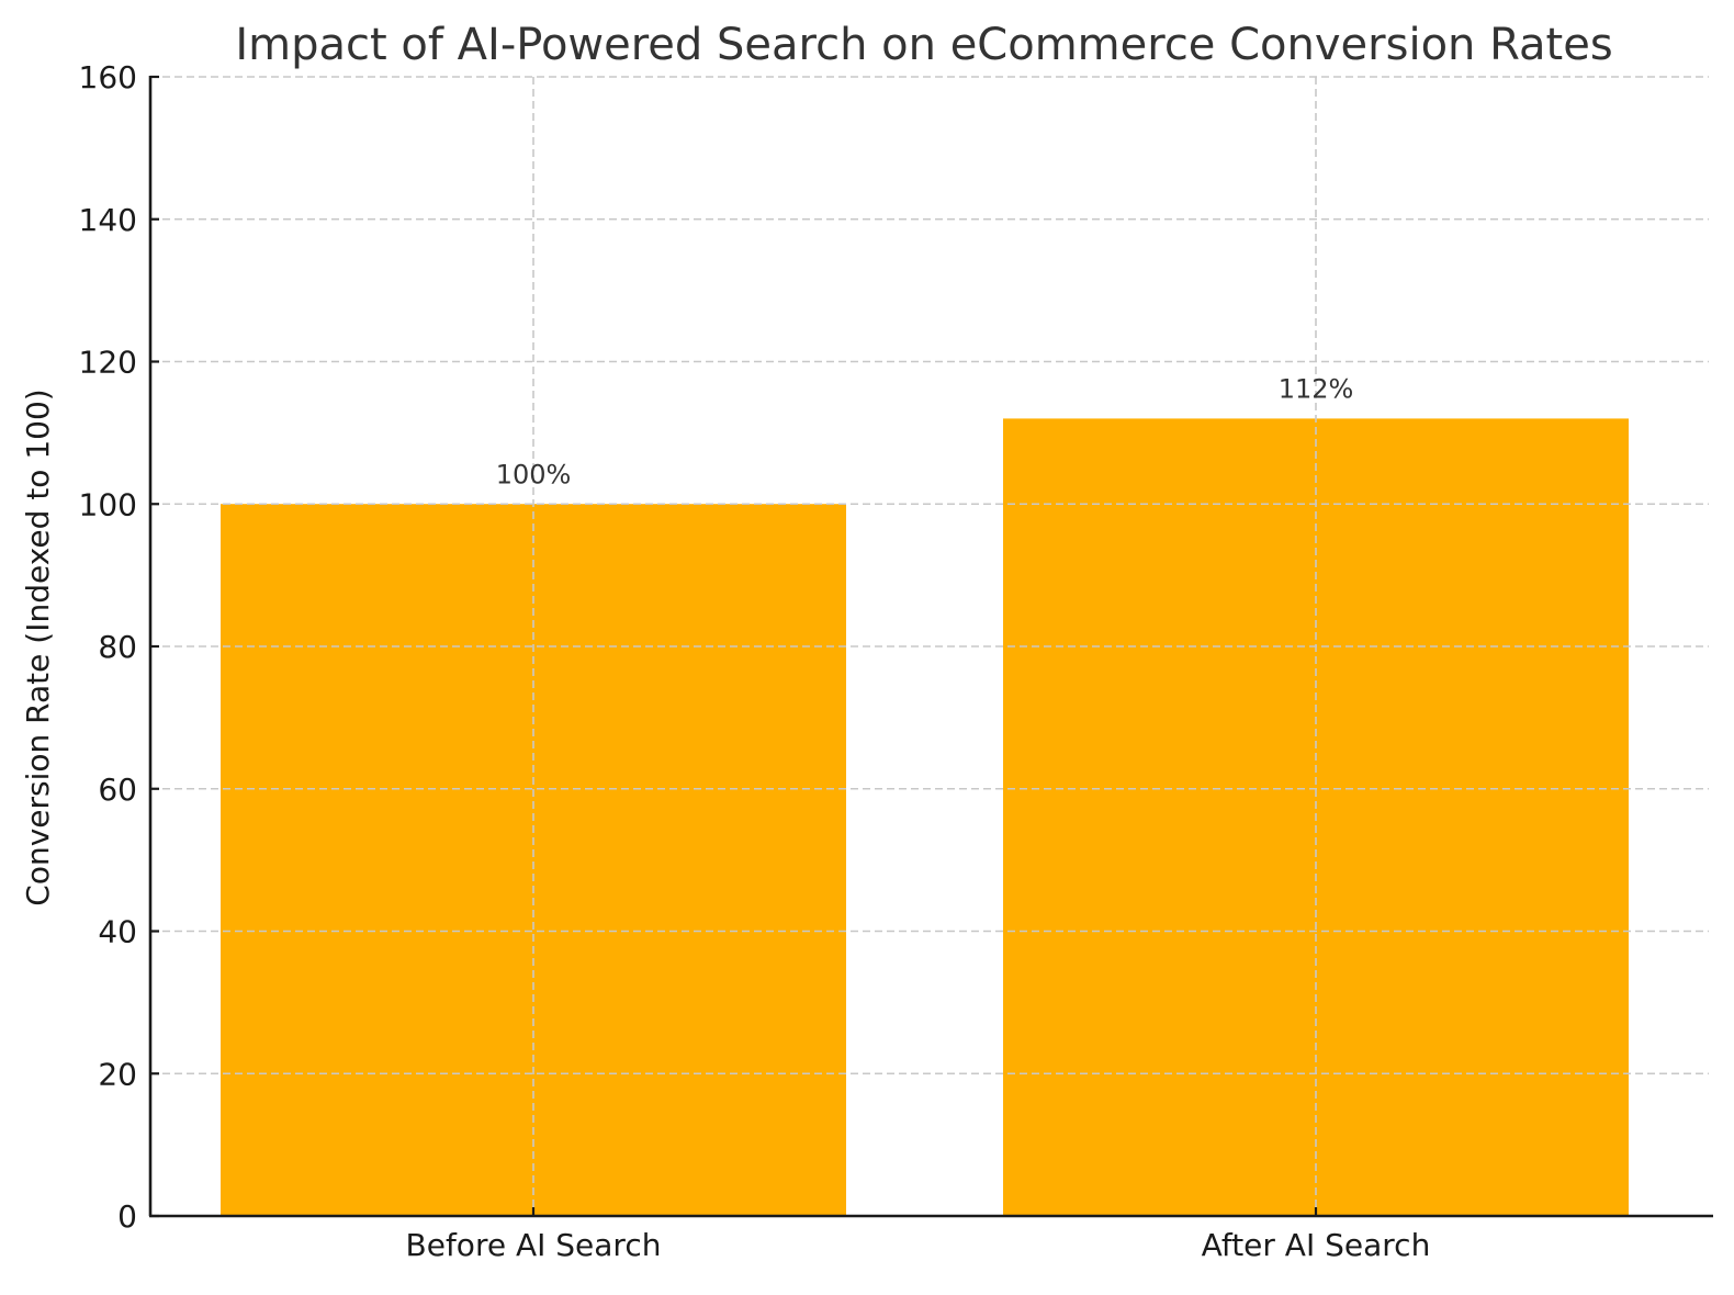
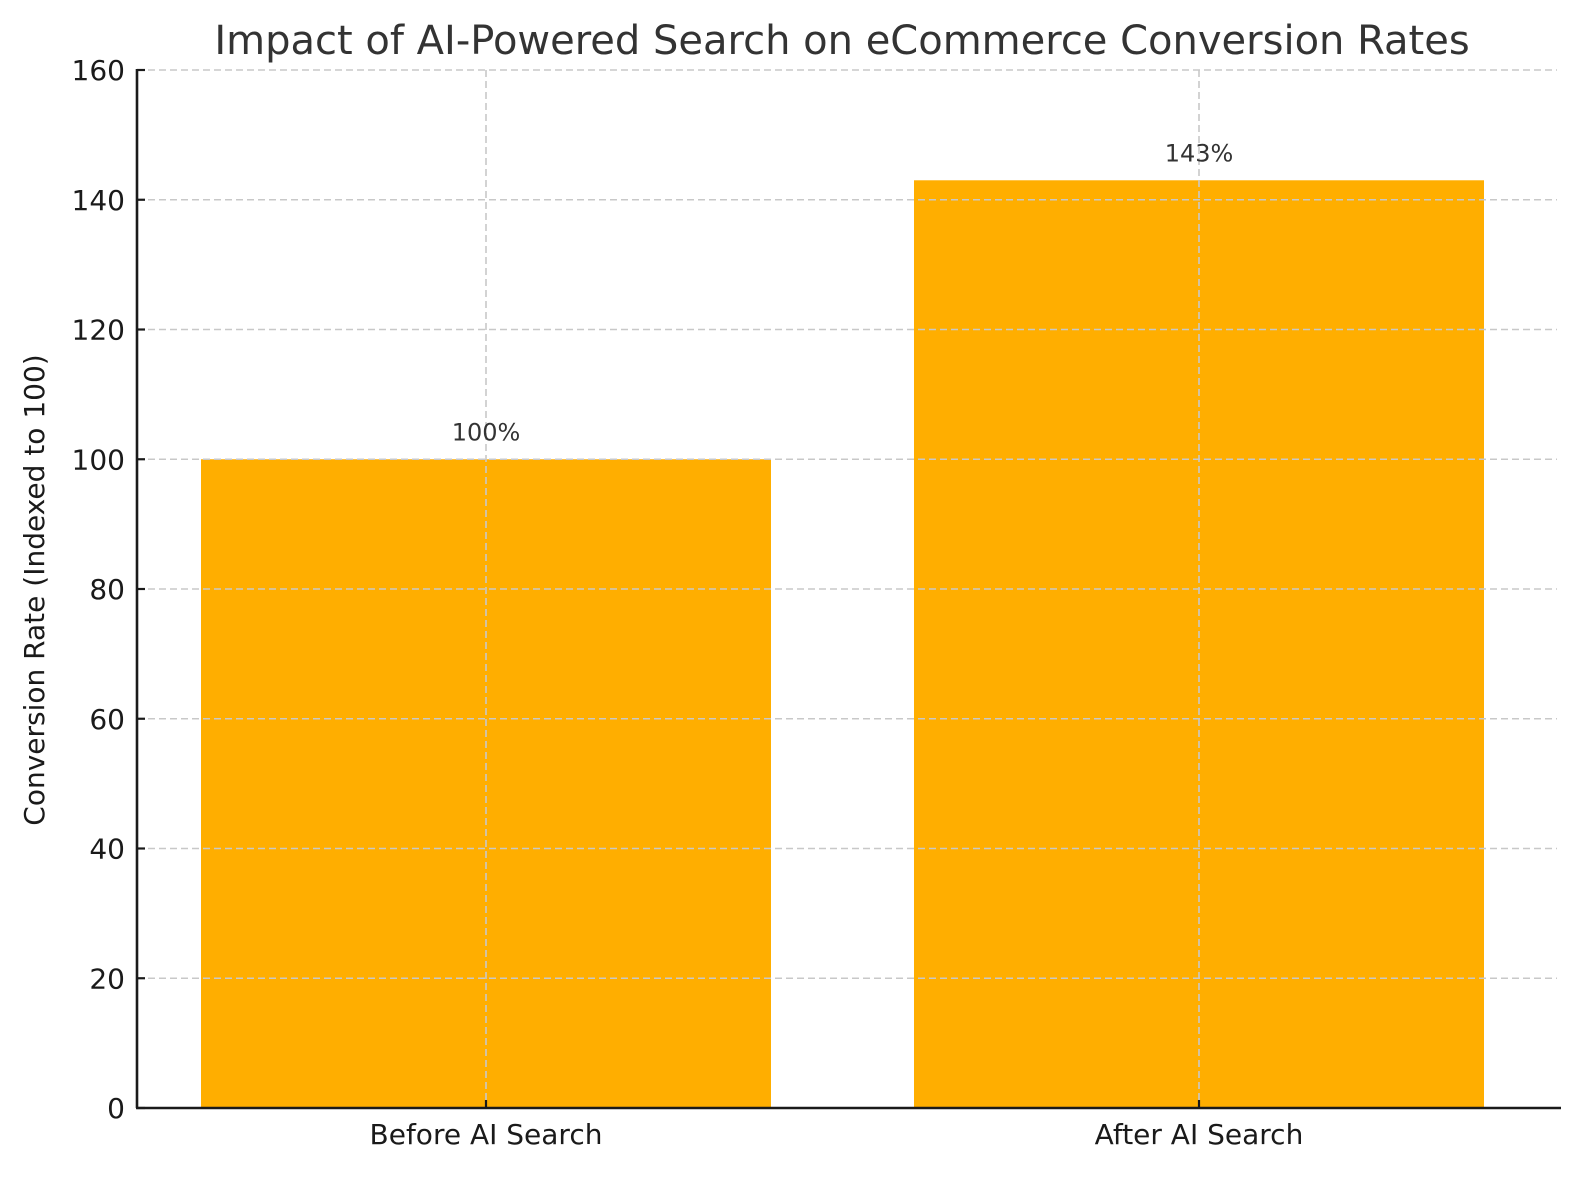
After AI Search: 112% -> 143%
